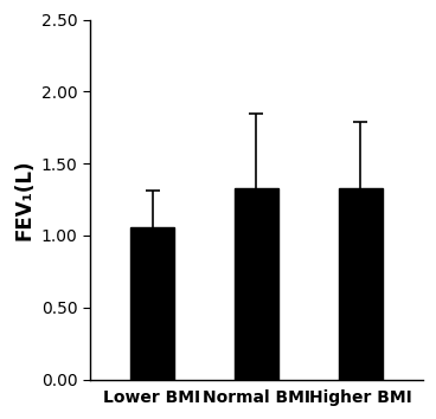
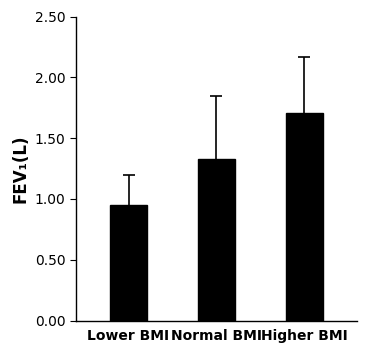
Lower BMI: 1.06 -> 0.95
Higher BMI: 1.33 -> 1.71
